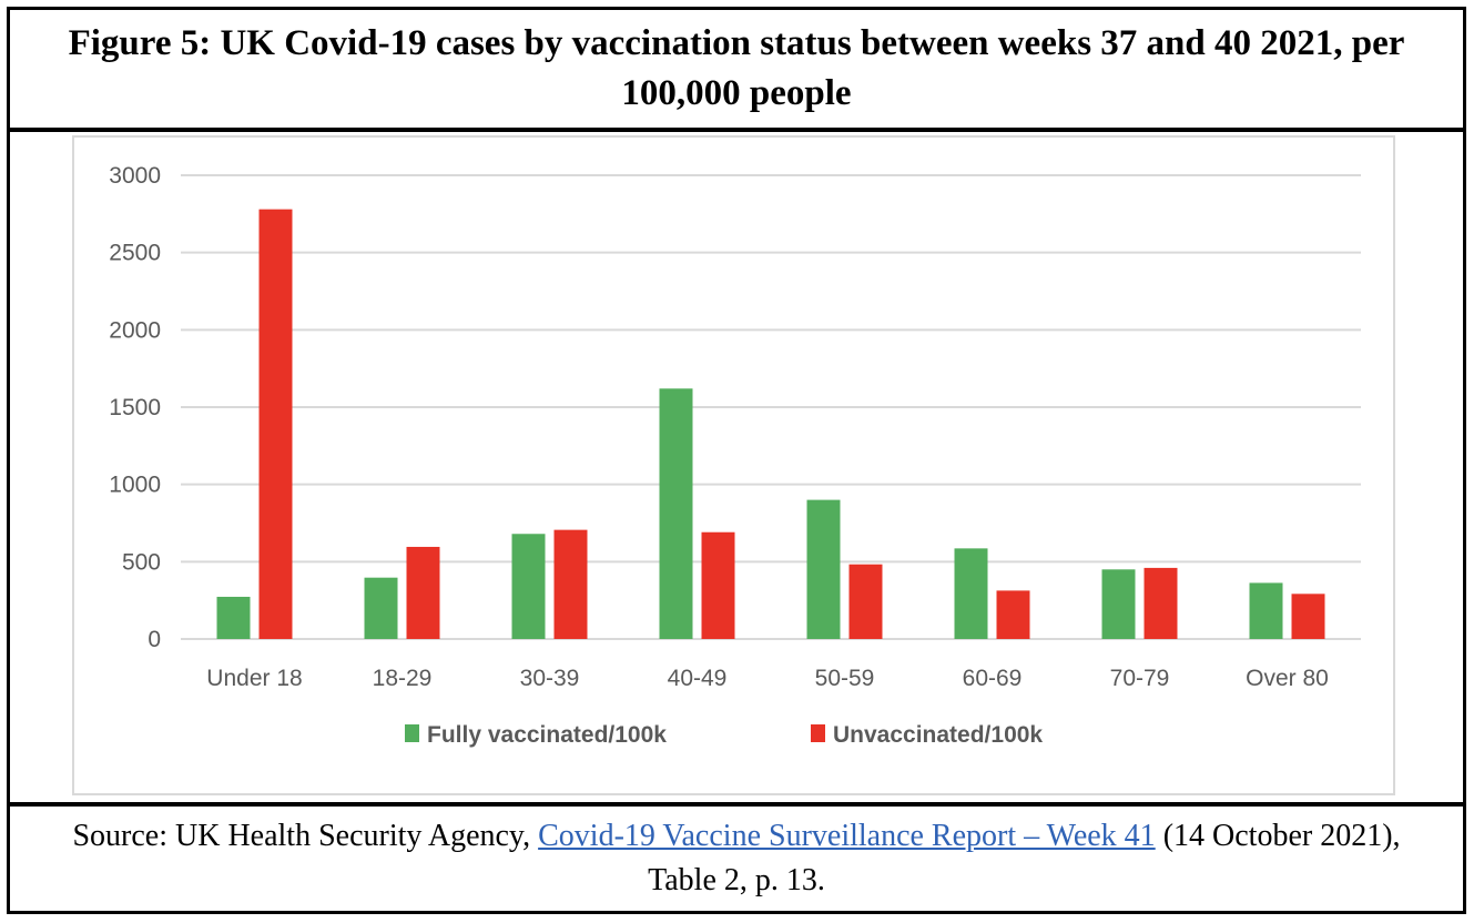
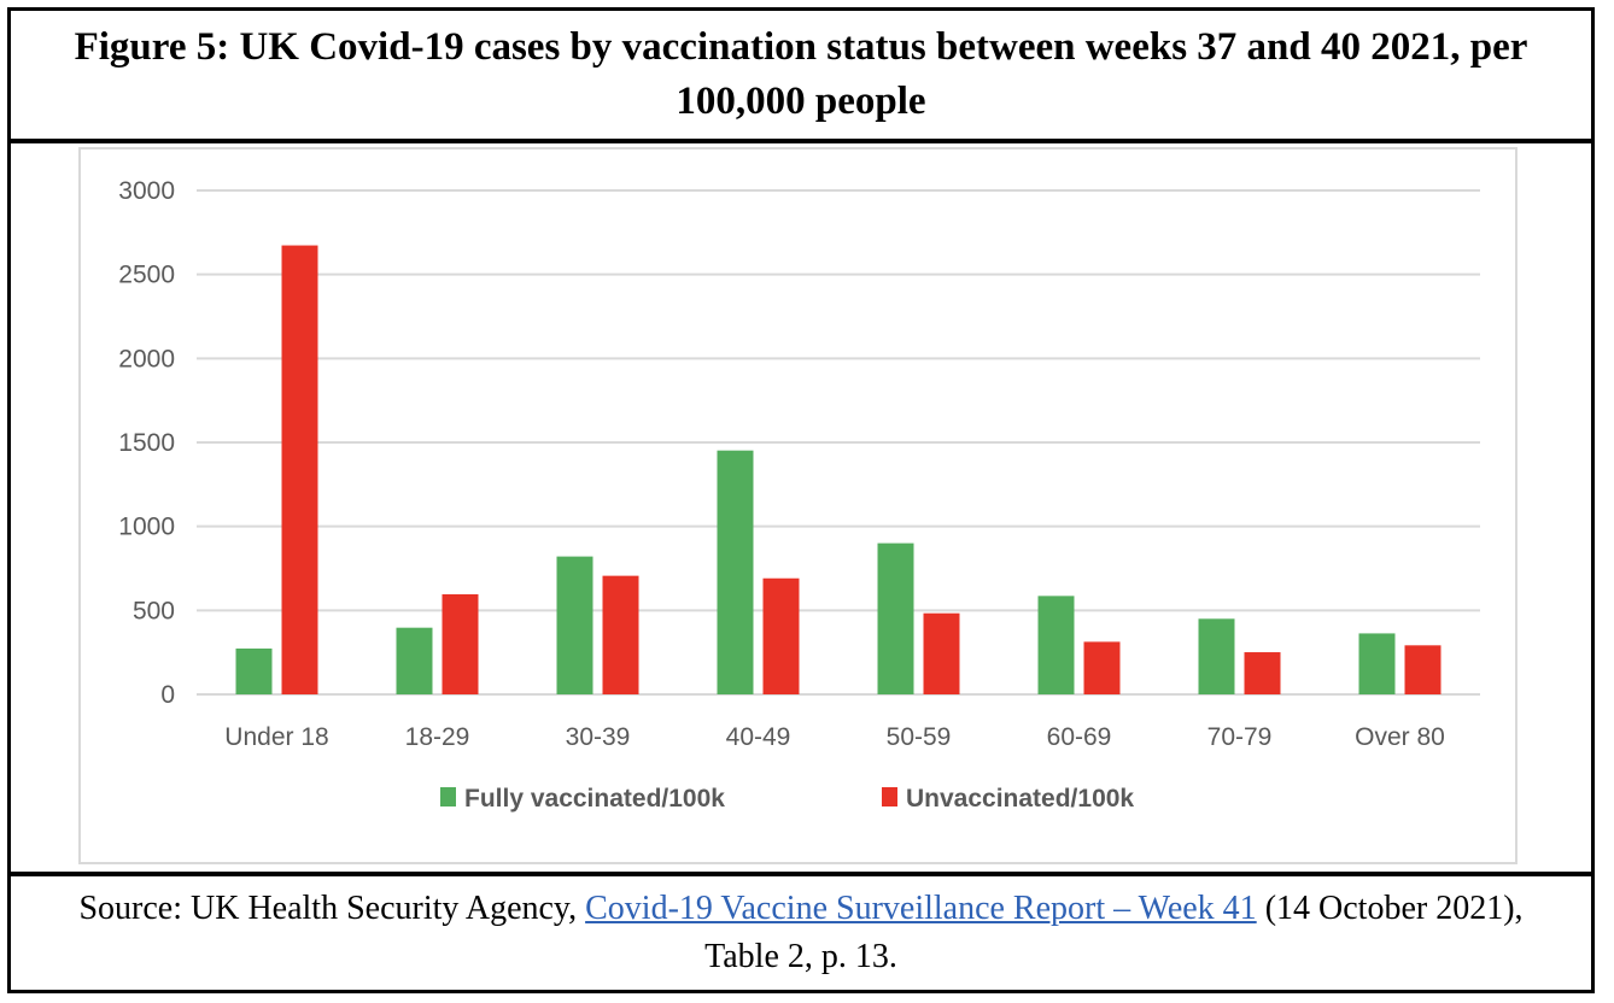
Unvaccinated/100k/Under 18: 2780 -> 2670
Fully vaccinated/100k/30-39: 680 -> 820
Fully vaccinated/100k/40-49: 1620 -> 1450
Unvaccinated/100k/70-79: 460 -> 250
